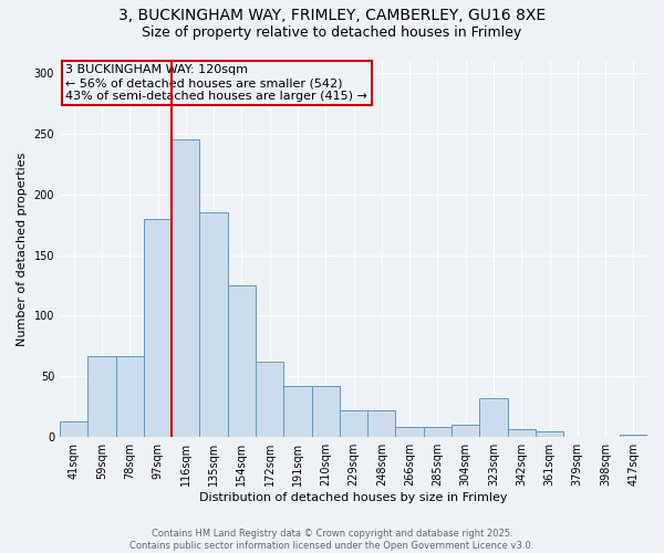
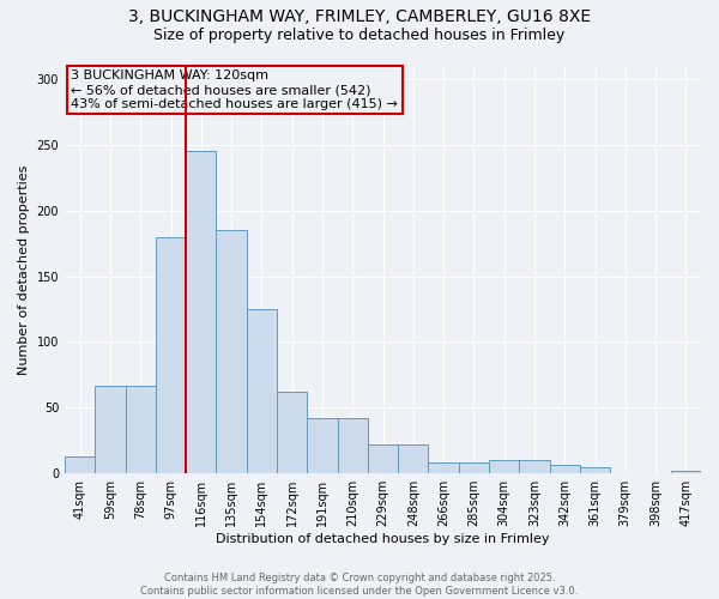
323sqm: 32 -> 10
